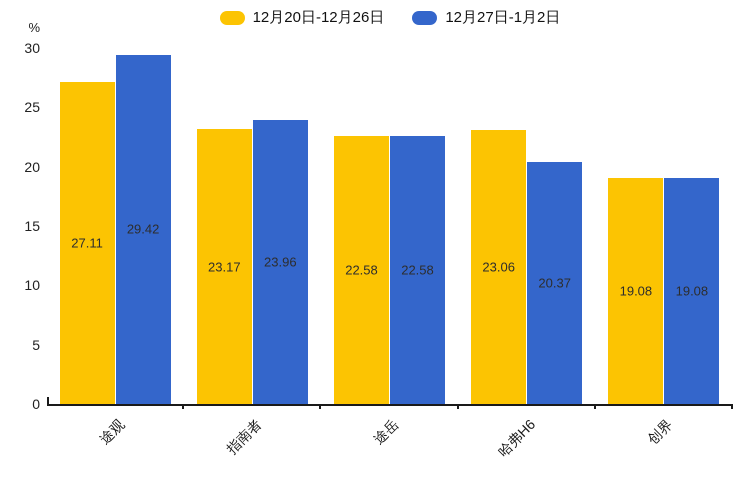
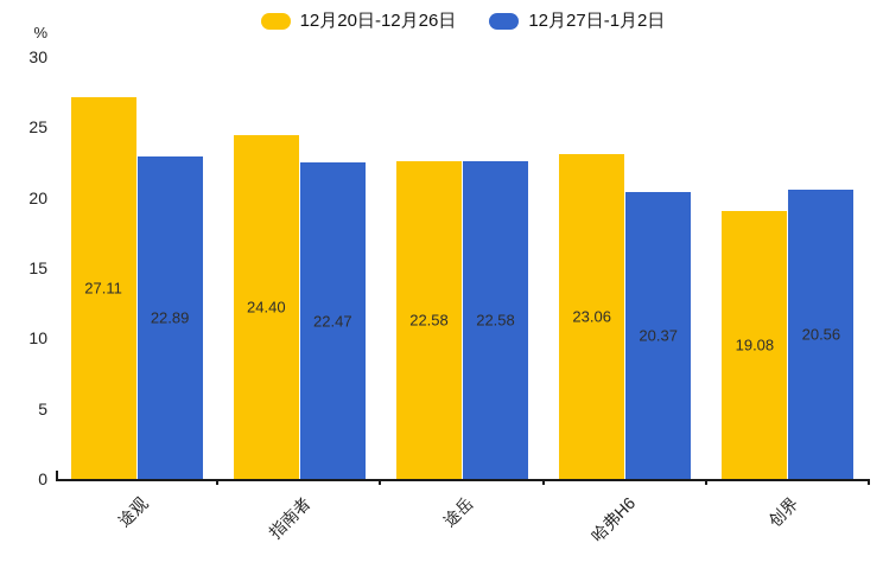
12月27日-1月2日/途观: 29.42 -> 22.89
12月20日-12月26日/指南者: 23.17 -> 24.40
12月27日-1月2日/指南者: 23.96 -> 22.47
12月27日-1月2日/创界: 19.08 -> 20.56
